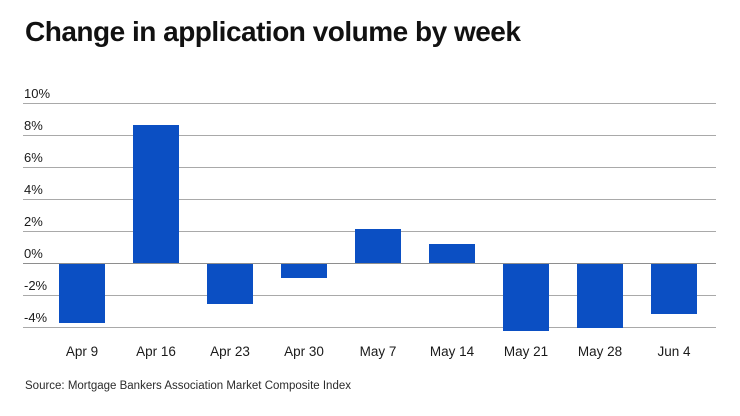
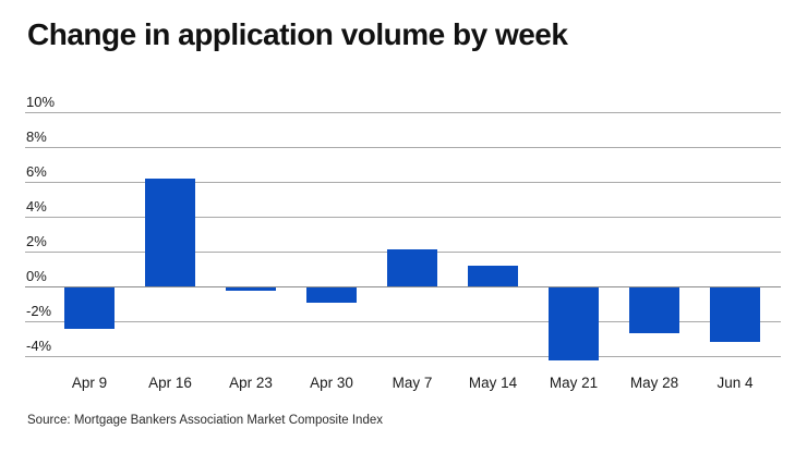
Apr 9: -3.7% -> -2.4%
Apr 16: 8.6% -> 6.2%
Apr 23: -2.5% -> -0.2%
May 28: -4.0% -> -2.6%
